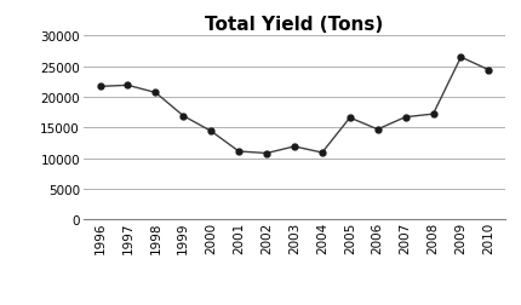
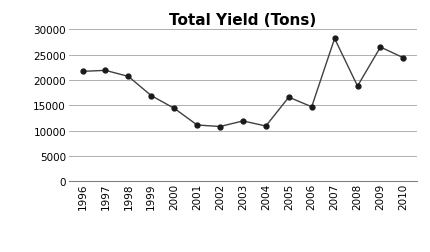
2007: 16700 -> 28200
2008: 17200 -> 18800
